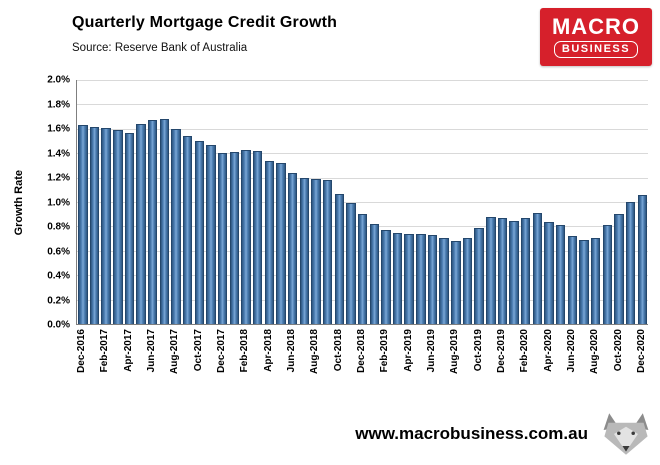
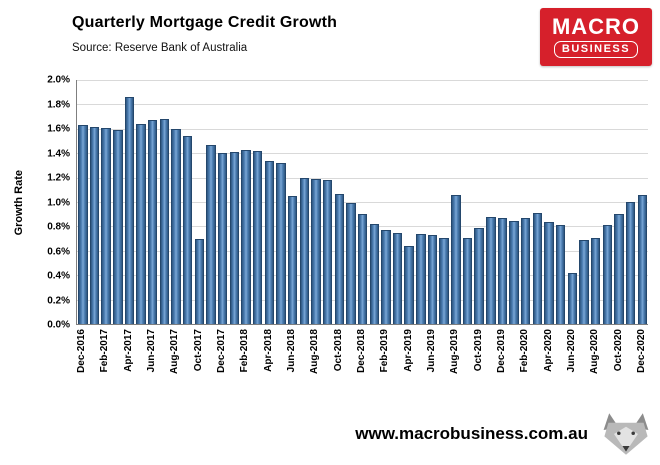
Apr-2017: 1.56% -> 1.85%
Oct-2017: 1.49% -> 0.69%
Jun-2018: 1.23% -> 1.04%
Apr-2019: 0.73% -> 0.63%
Aug-2019: 0.67% -> 1.05%
Jun-2020: 0.71% -> 0.41%
